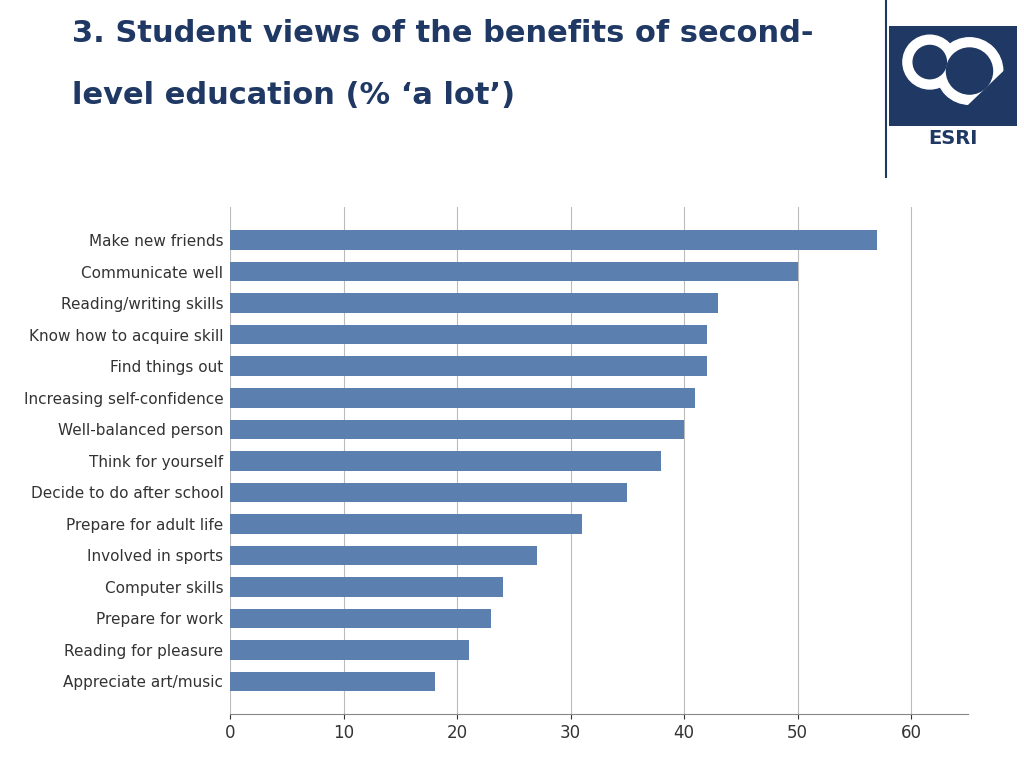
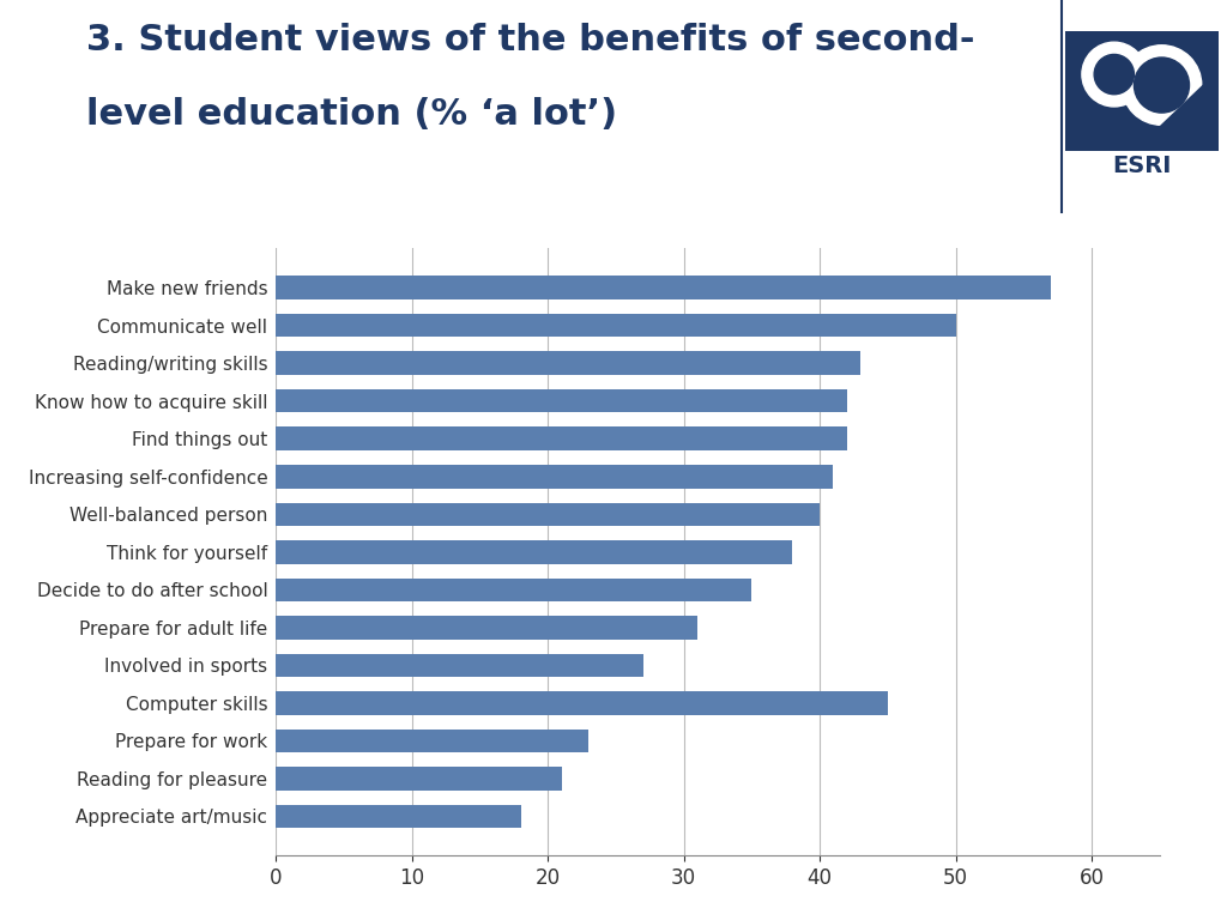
Computer skills: 24 -> 45
